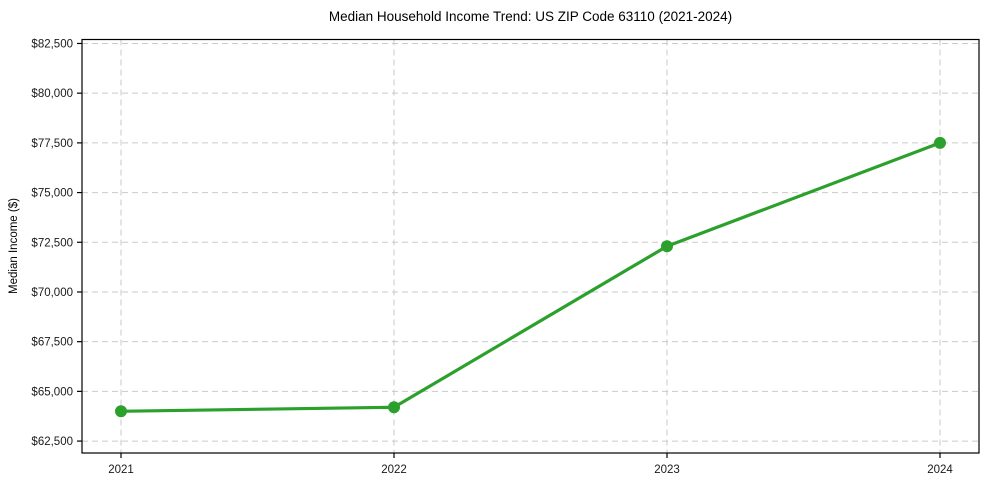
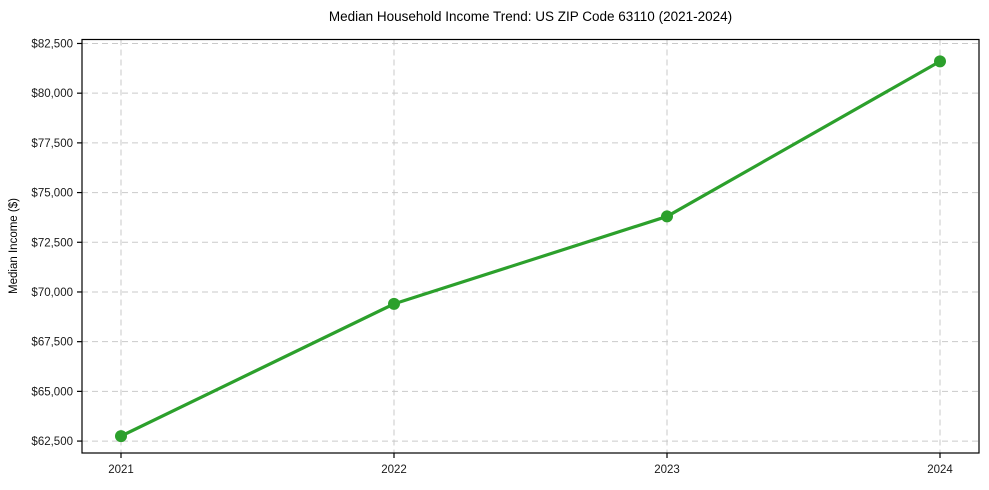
2021: $64000 -> $62800
2022: $64200 -> $69400
2023: $72300 -> $73800
2024: $77500 -> $81600
